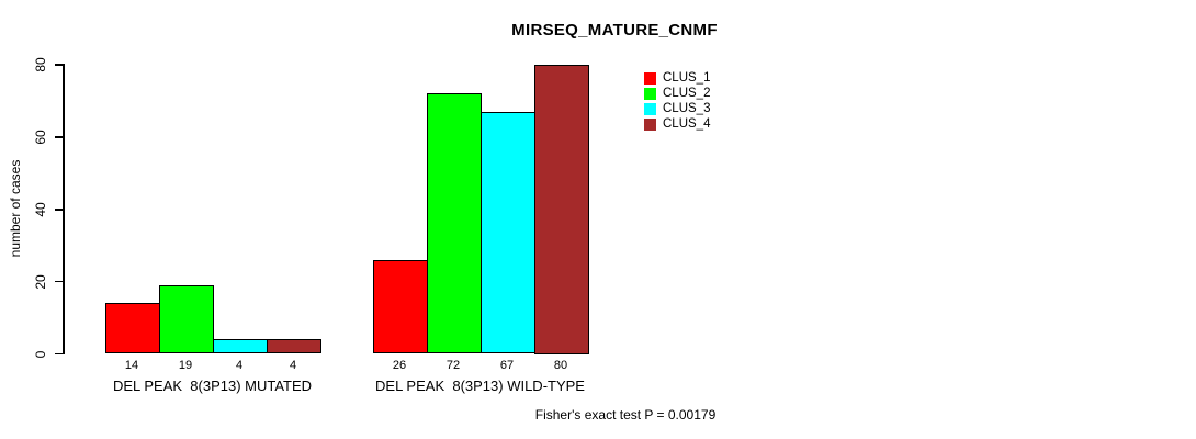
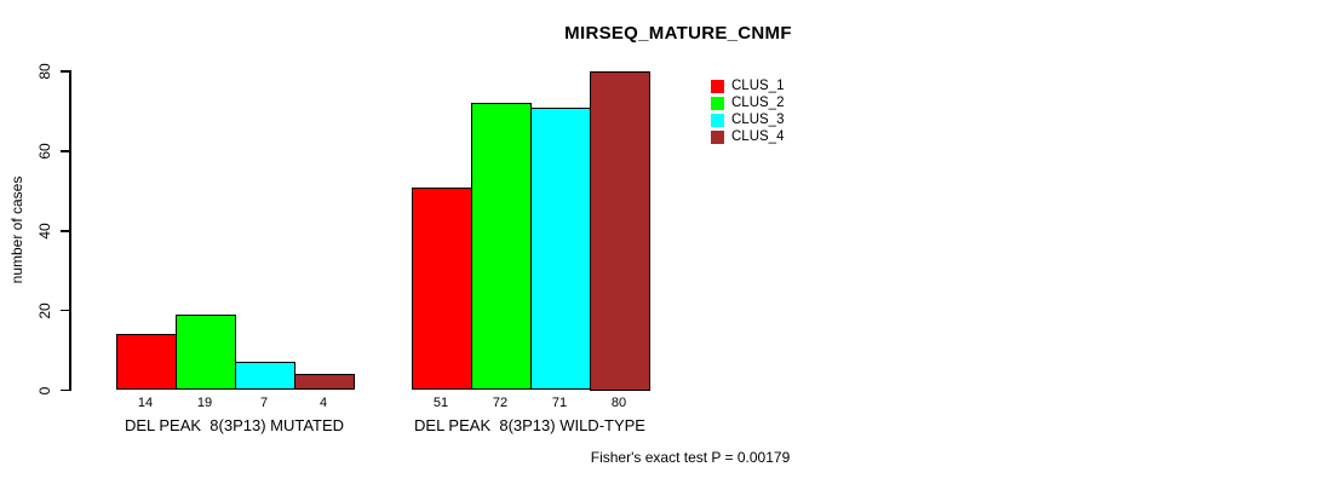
CLUS_3/DEL PEAK 8(3P13) MUTATED: 4 -> 7
CLUS_1/DEL PEAK 8(3P13) WILD-TYPE: 26 -> 51
CLUS_3/DEL PEAK 8(3P13) WILD-TYPE: 67 -> 71
